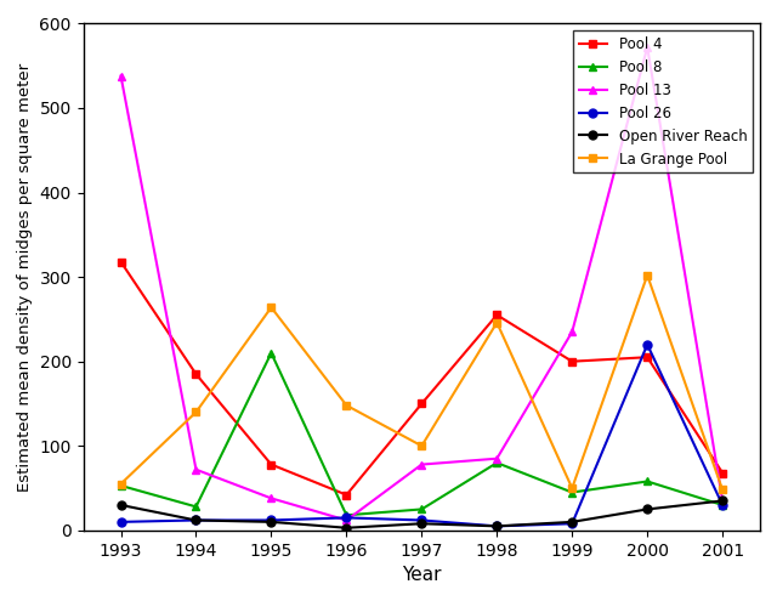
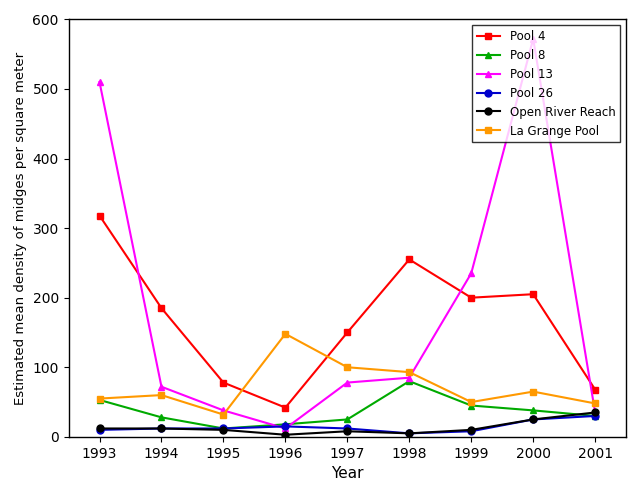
Pool 13/1993: 538 -> 510
Open River Reach/1993: 30 -> 12
La Grange Pool/1994: 140 -> 60
Pool 8/1995: 210 -> 12
La Grange Pool/1995: 264 -> 32
La Grange Pool/1998: 246 -> 93
Pool 8/2000: 58 -> 38
Pool 26/2000: 220 -> 25
La Grange Pool/2000: 302 -> 65
